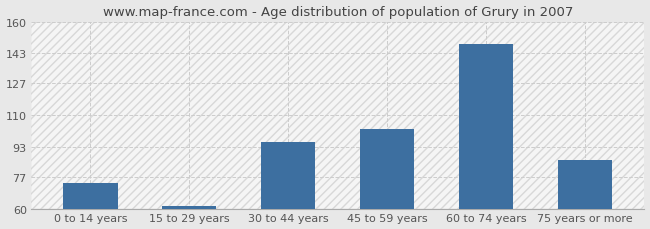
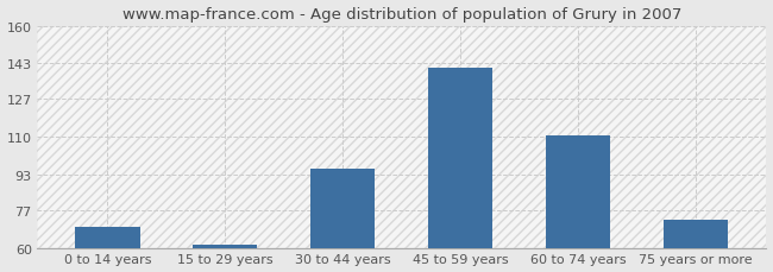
0 to 14 years: 74 -> 70
45 to 59 years: 103 -> 141
60 to 74 years: 148 -> 111
75 years or more: 86 -> 73
